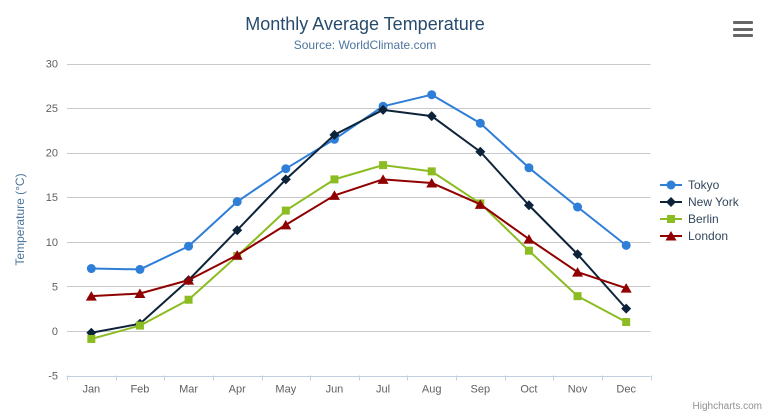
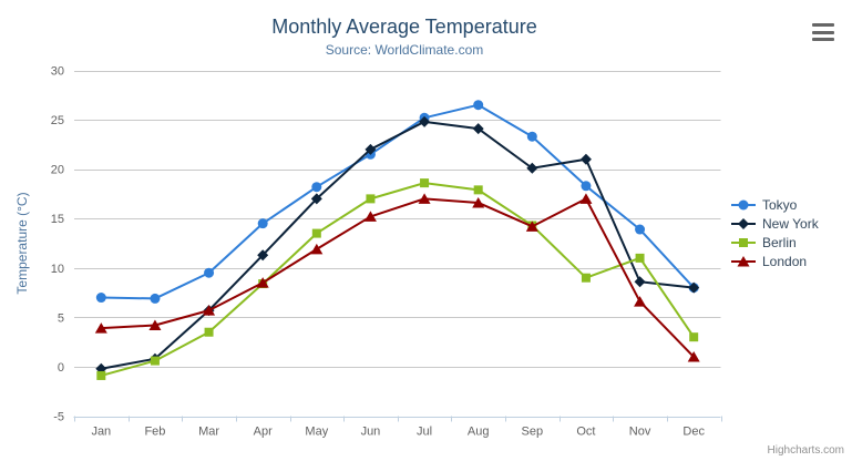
New York/Oct: 14 -> 21
London/Oct: 10 -> 17
Berlin/Nov: 4 -> 11
Tokyo/Dec: 10 -> 8
New York/Dec: 2 -> 8
Berlin/Dec: 1 -> 3
London/Dec: 5 -> 1
